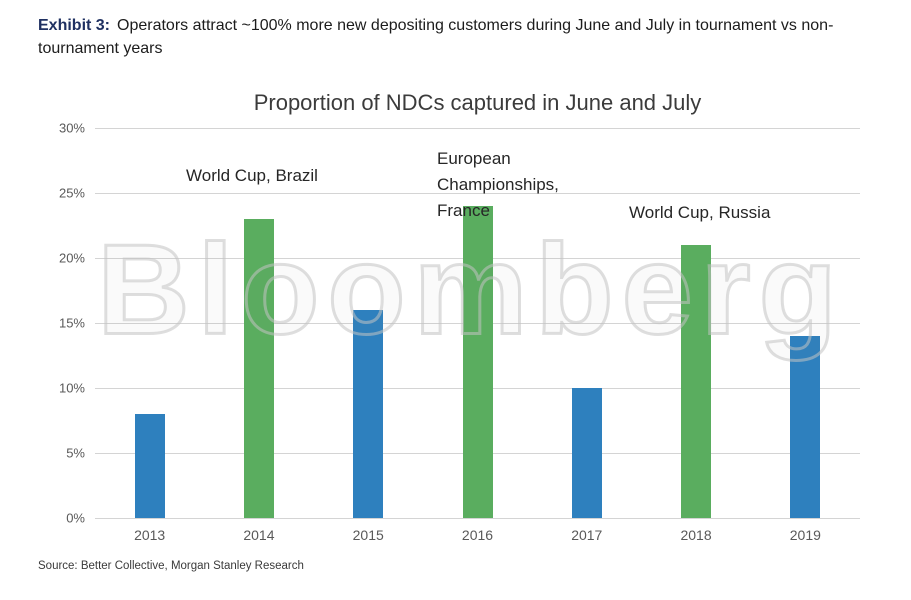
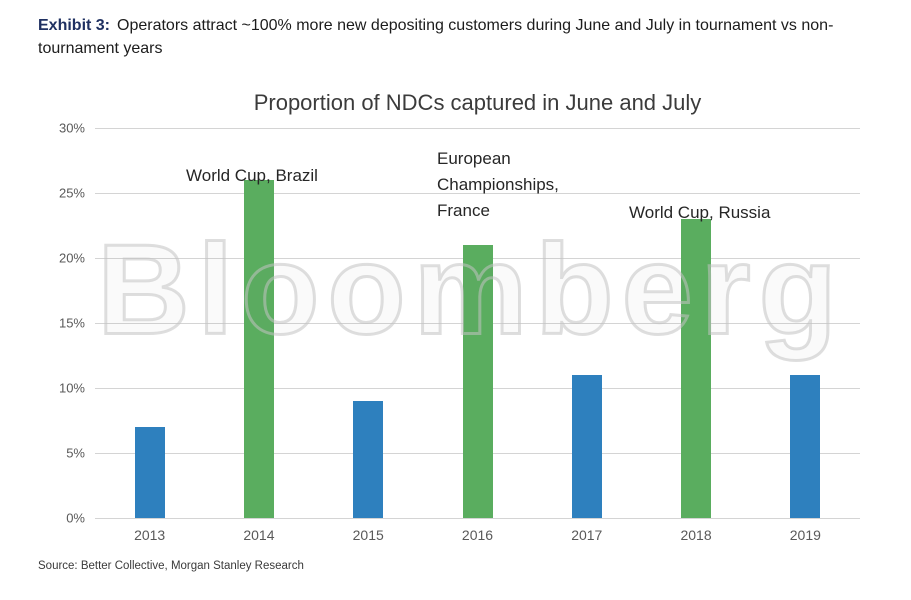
2013: 8% -> 7%
2014: 23% -> 26%
2015: 16% -> 9%
2016: 24% -> 21%
2017: 10% -> 11%
2018: 21% -> 23%
2019: 14% -> 11%
